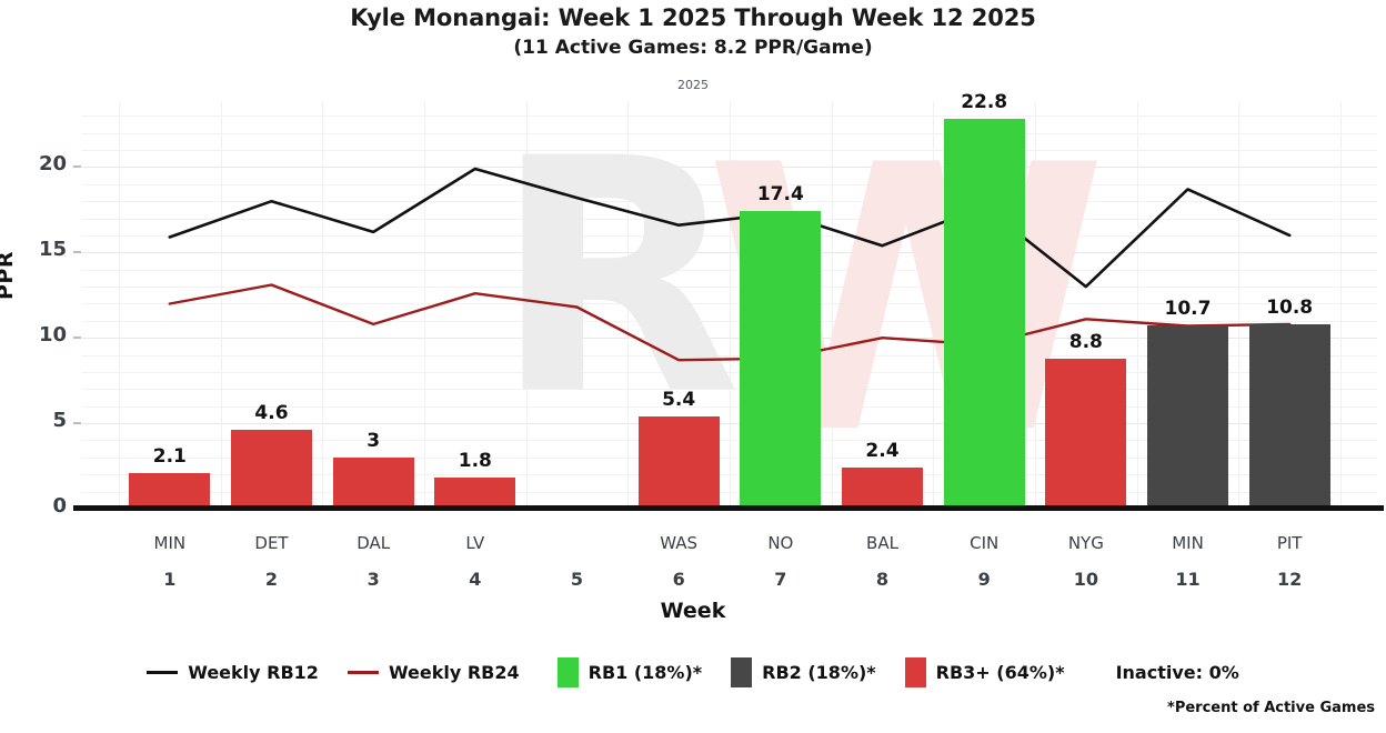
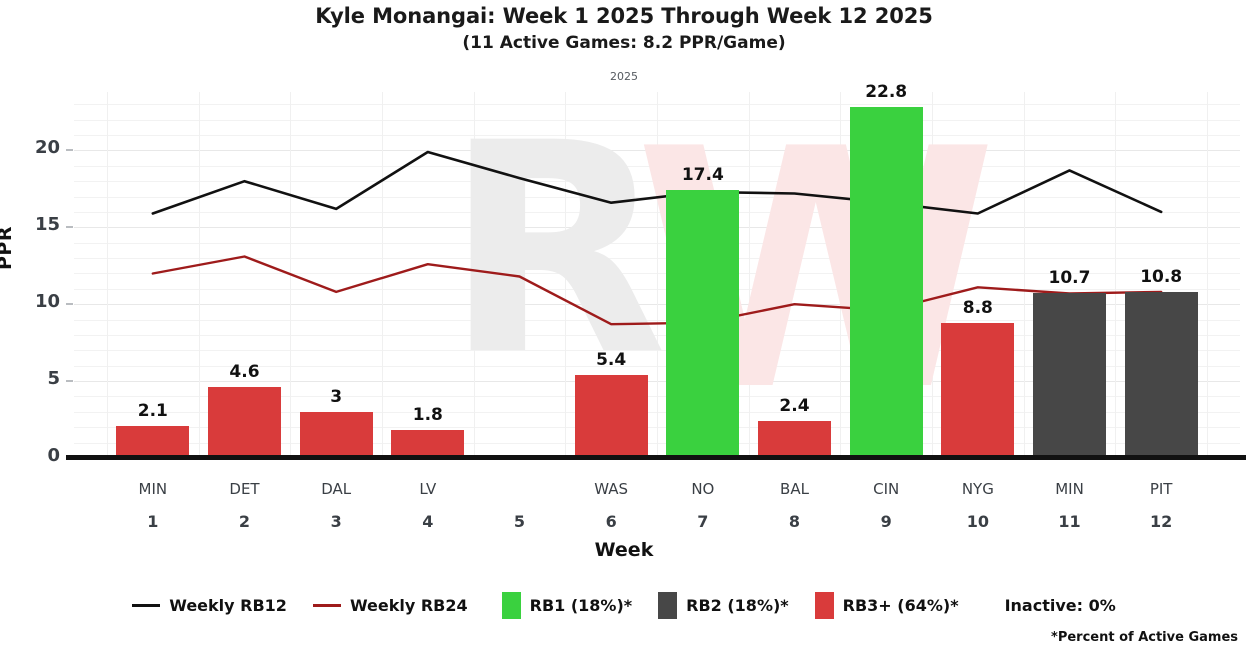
Weekly RB12/8: 15.4 -> 17.2
Weekly RB12/9: 17.7 -> 16.6
Weekly RB12/10: 13.0 -> 15.9
